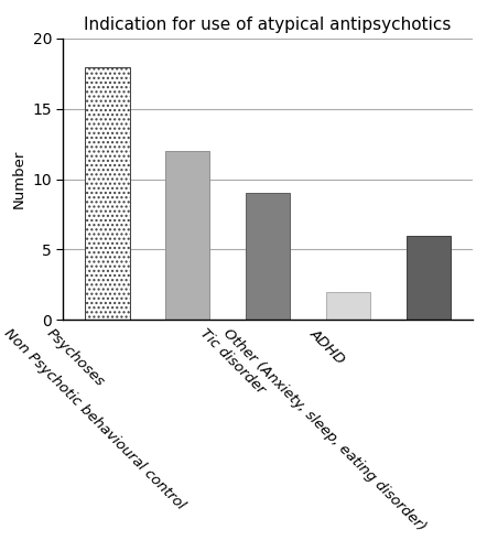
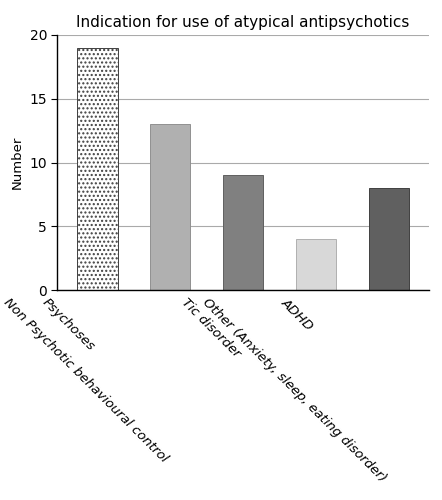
Psychoses: 18 -> 19
Non Psychotic behavioural control: 12 -> 13
ADHD: 2 -> 4
Other (Anxiety, sleep, eating disorder): 6 -> 8
